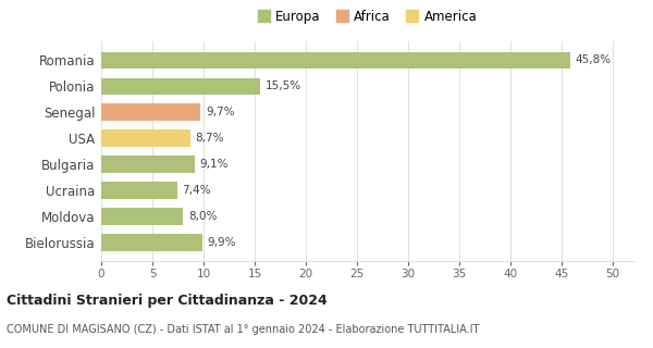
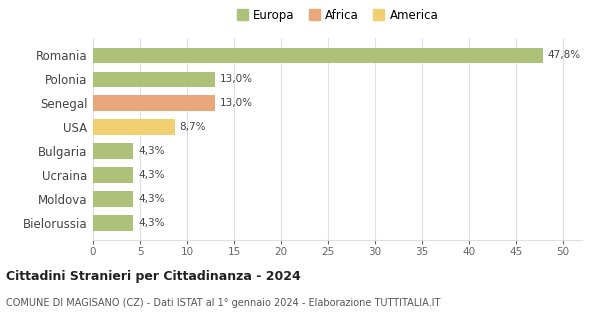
Romania: 45,8% -> 47,8%
Polonia: 15,5% -> 13,0%
Senegal: 9,7% -> 13,0%
Bulgaria: 9,1% -> 4,3%
Ucraina: 7,4% -> 4,3%
Moldova: 8,0% -> 4,3%
Bielorussia: 9,9% -> 4,3%
